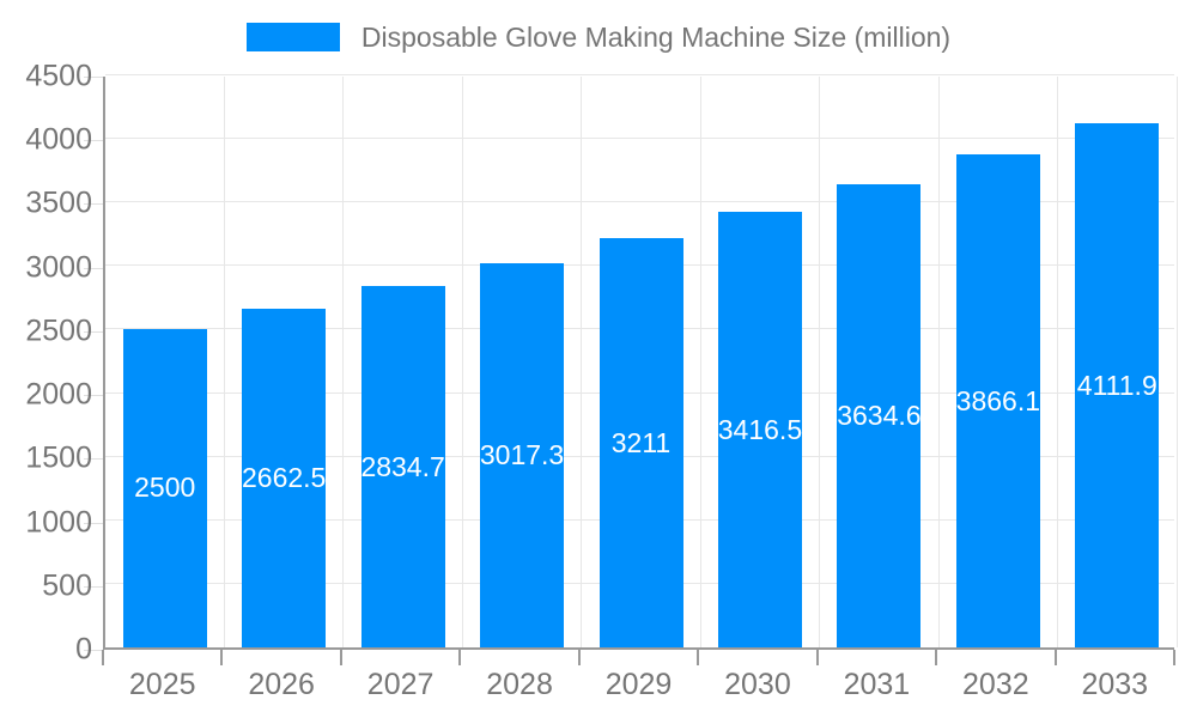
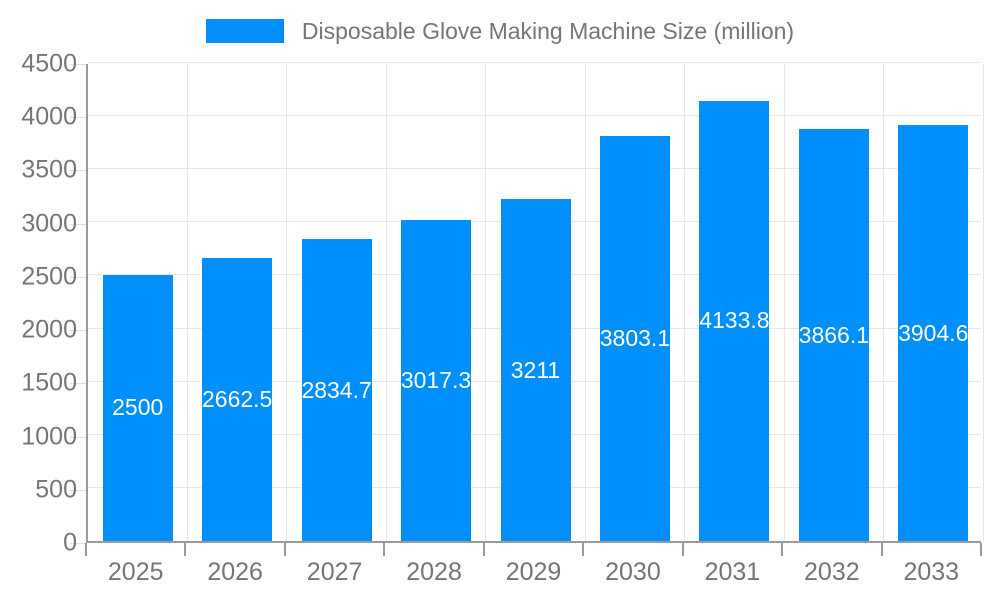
2030: 3416.5 -> 3803.1
2031: 3634.6 -> 4133.8
2033: 4111.9 -> 3904.6
